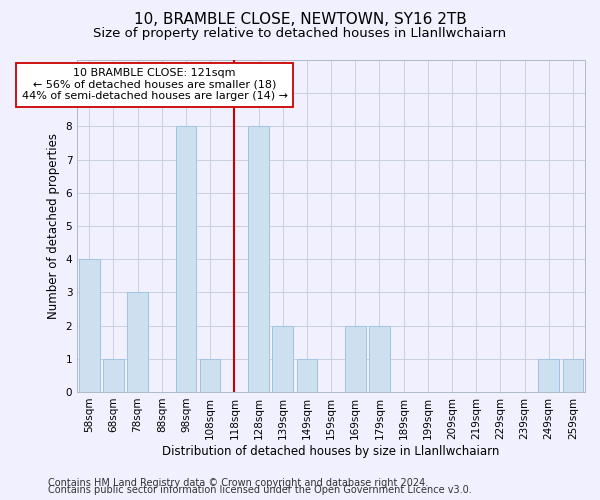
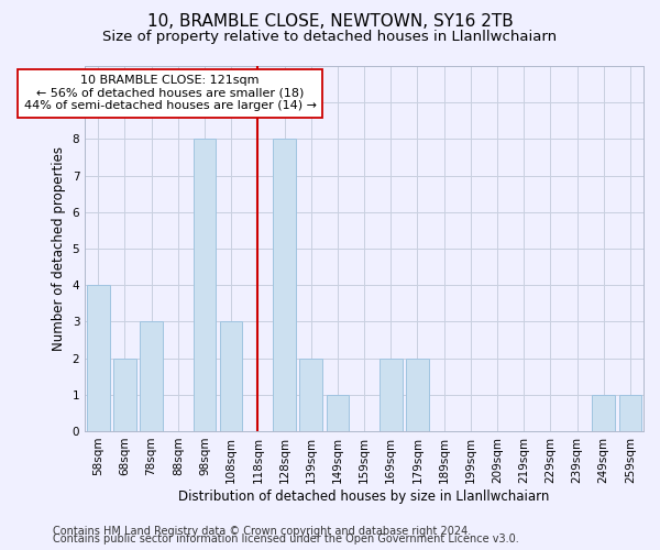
68sqm: 1 -> 2
108sqm: 1 -> 3
